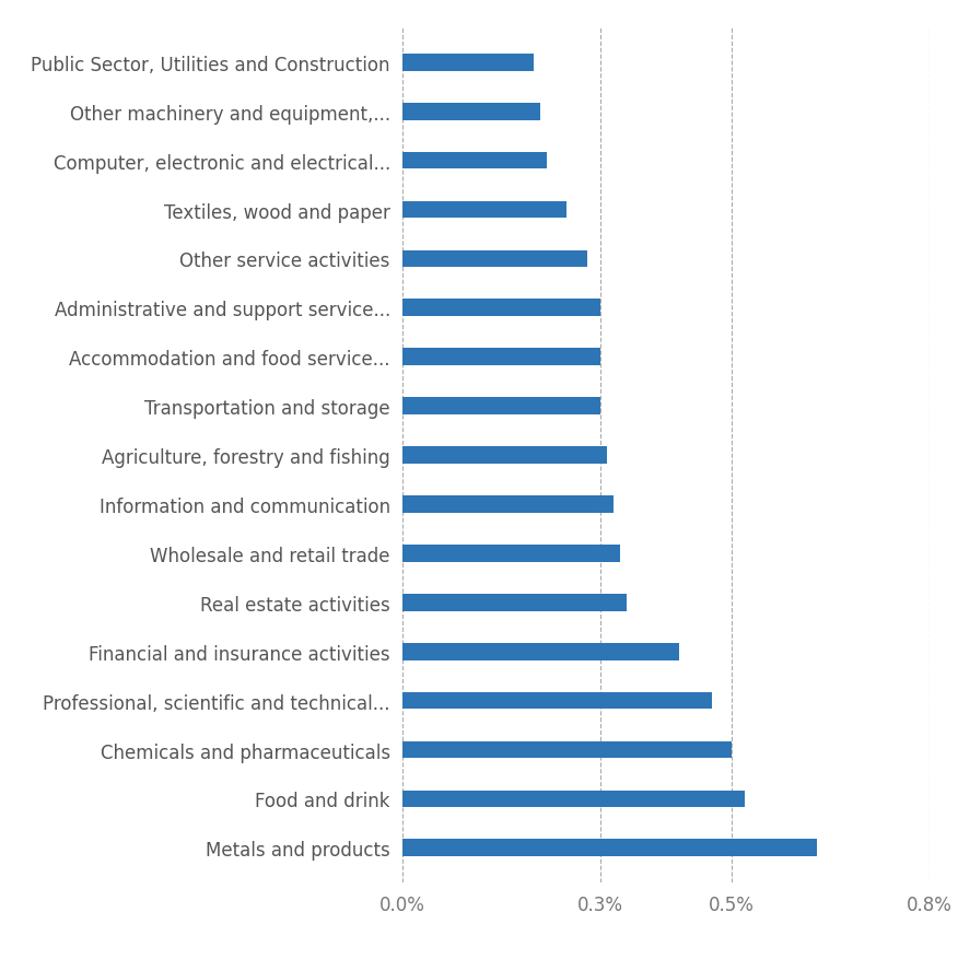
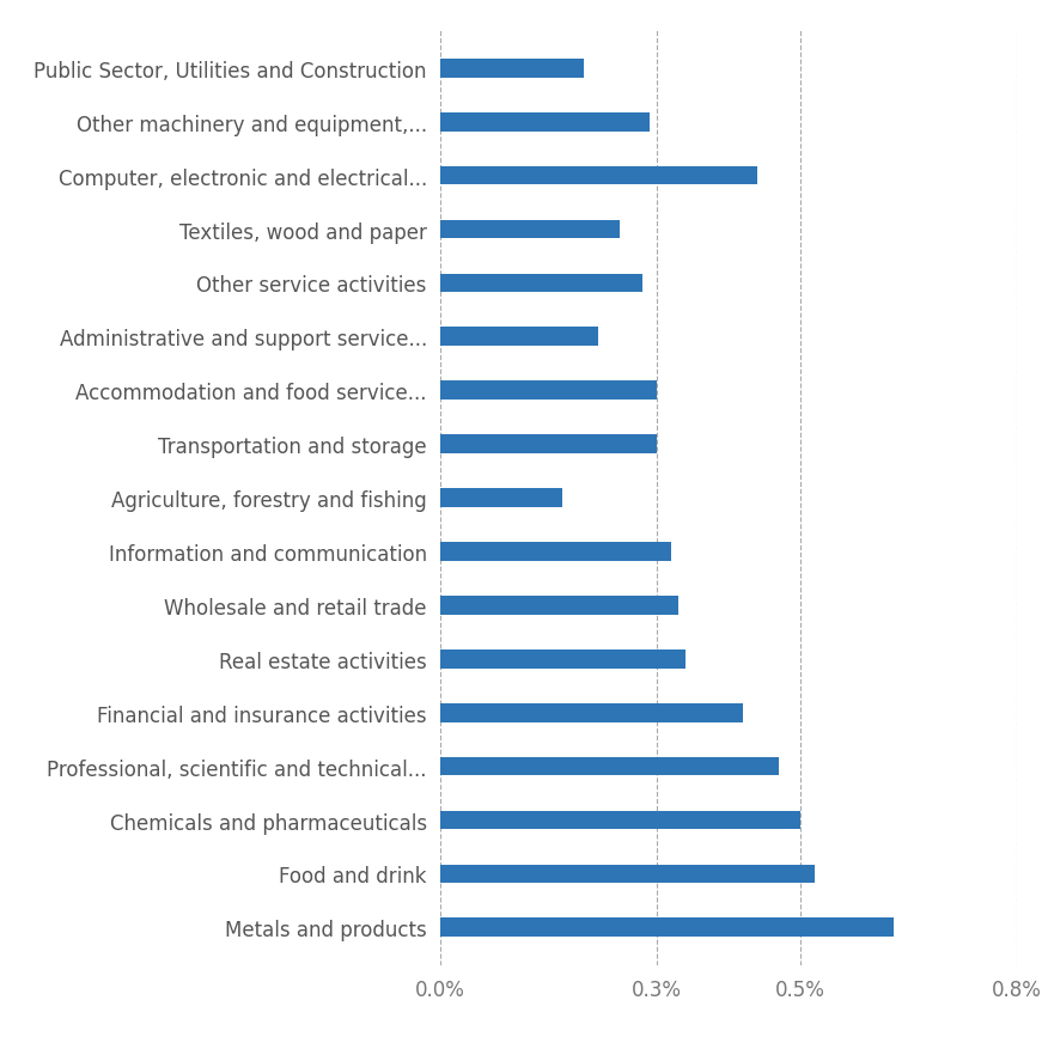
Other machinery and equipment,...: 0.21% -> 0.29%
Computer, electronic and electrical...: 0.22% -> 0.44%
Administrative and support service...: 0.30% -> 0.22%
Agriculture, forestry and fishing: 0.31% -> 0.17%
